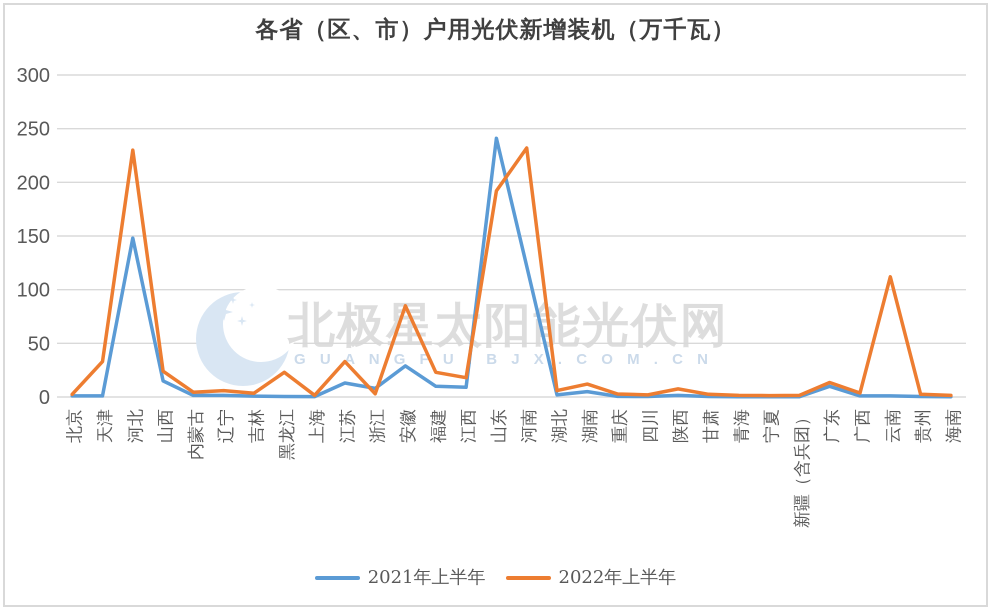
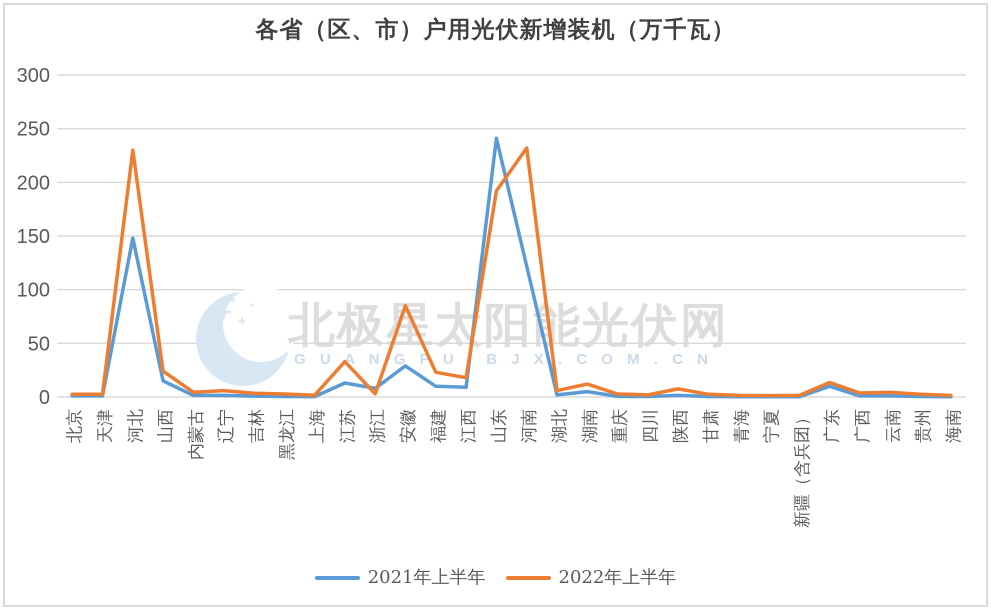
2022年上半年/天津: 33 -> 2
2022年上半年/黑龙江: 23 -> 3
2022年上半年/云南: 112 -> 4
